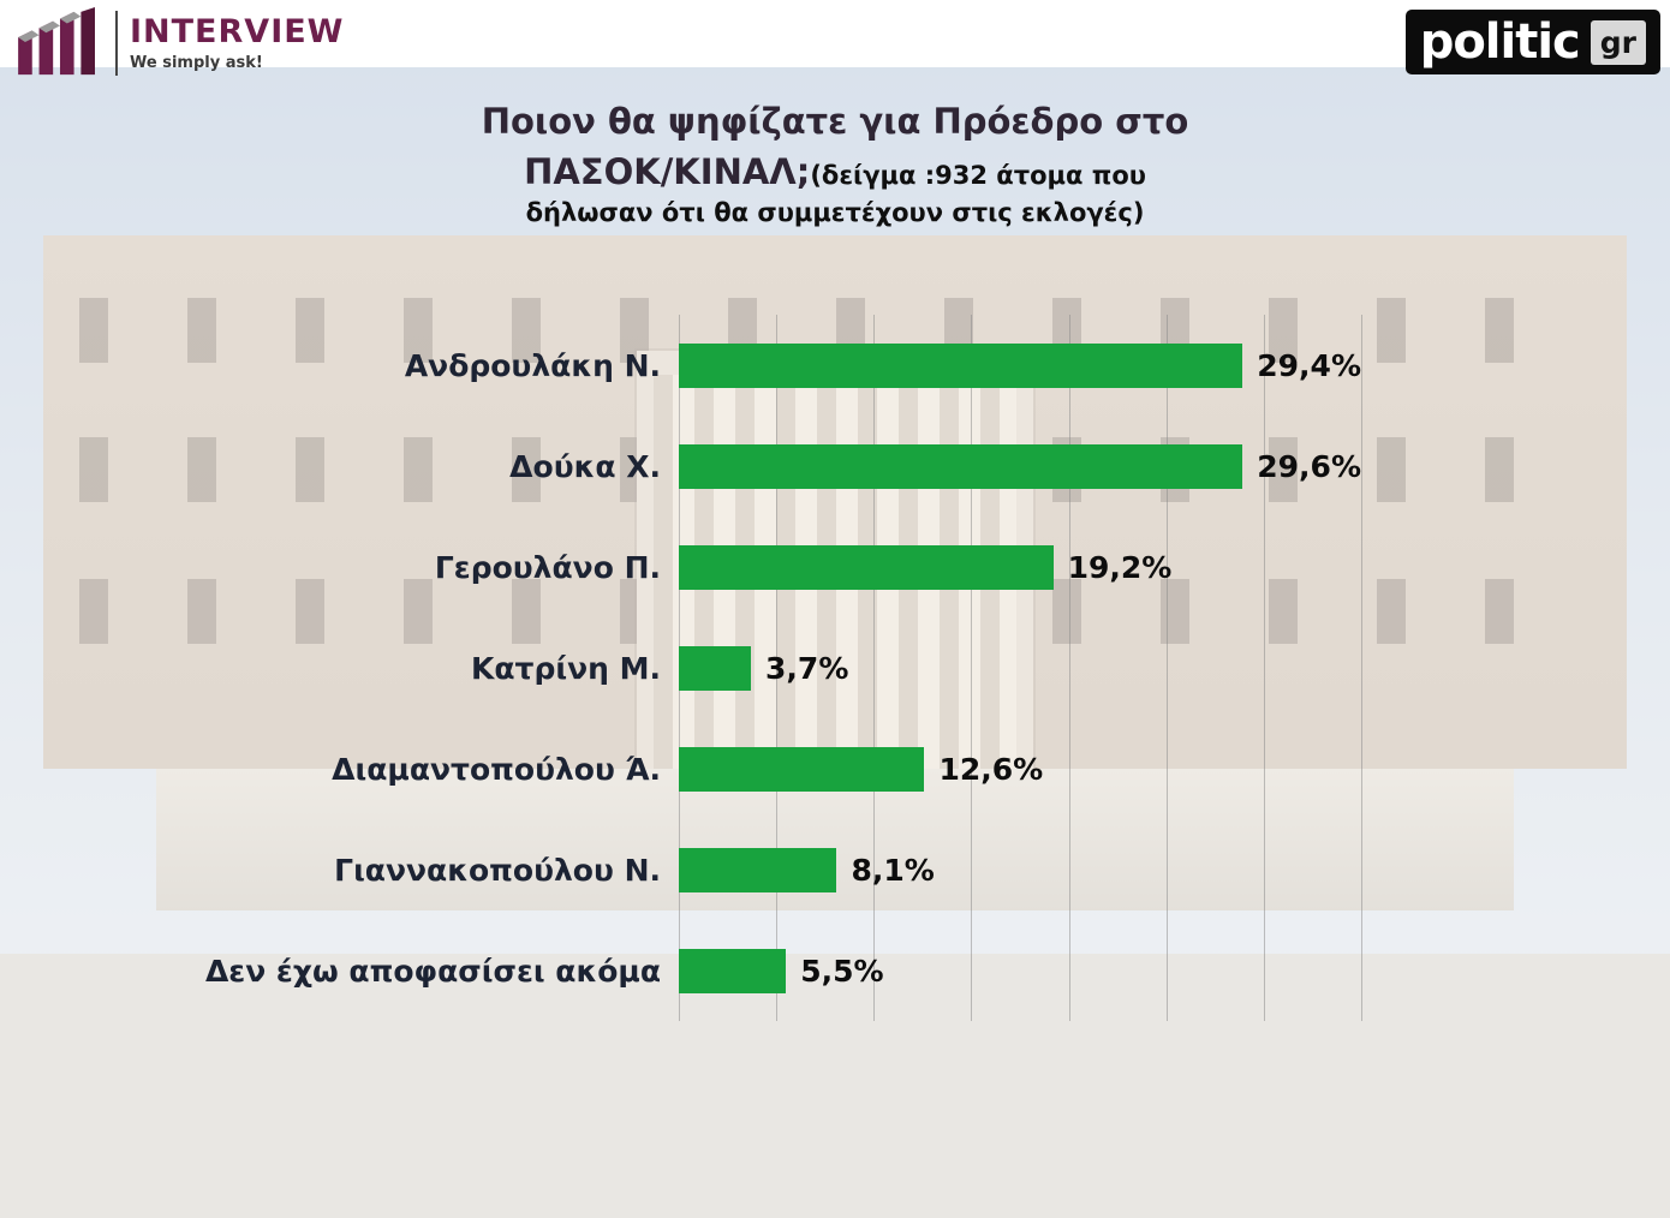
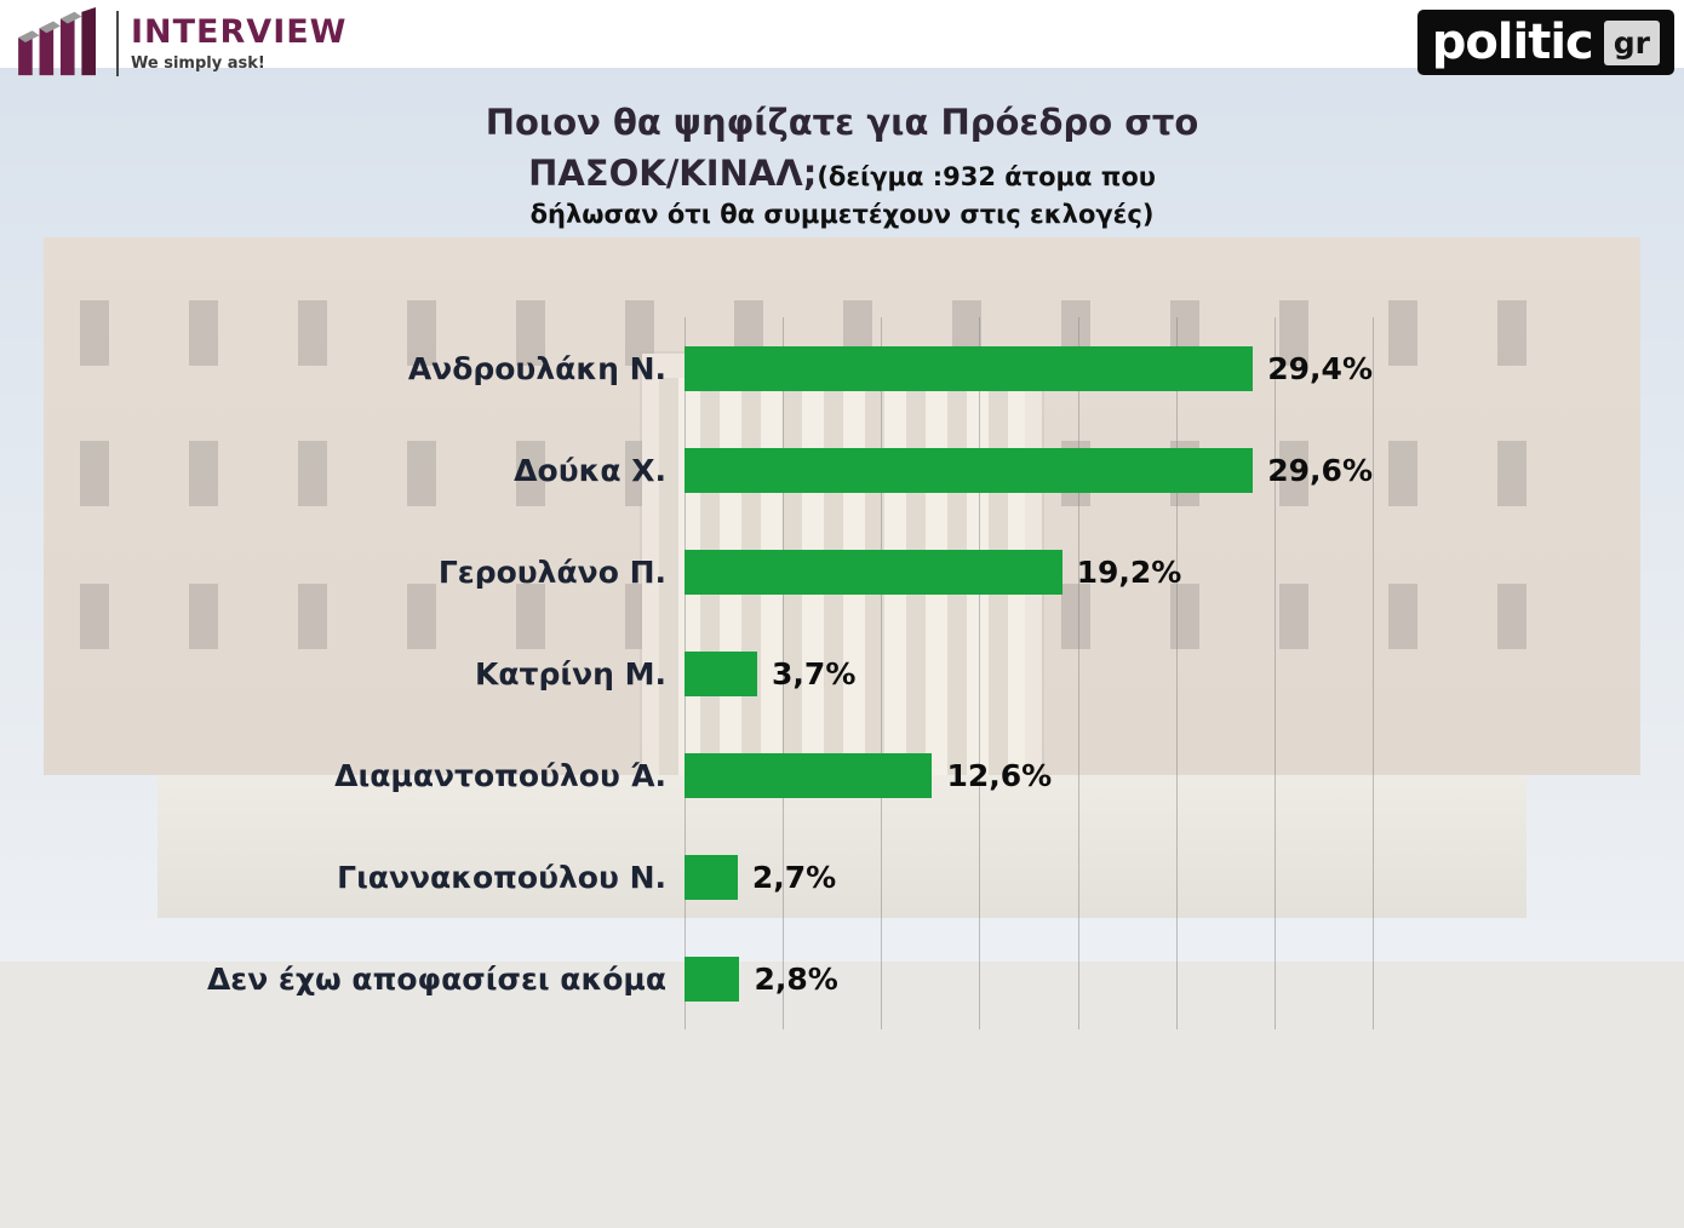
Γιαννακοπούλου Ν.: 8,1% -> 2,7%
Δεν έχω αποφασίσει ακόμα: 5,5% -> 2,8%
